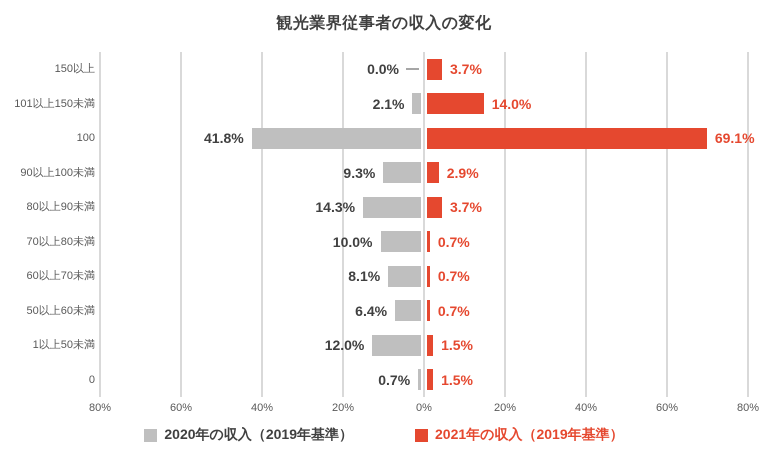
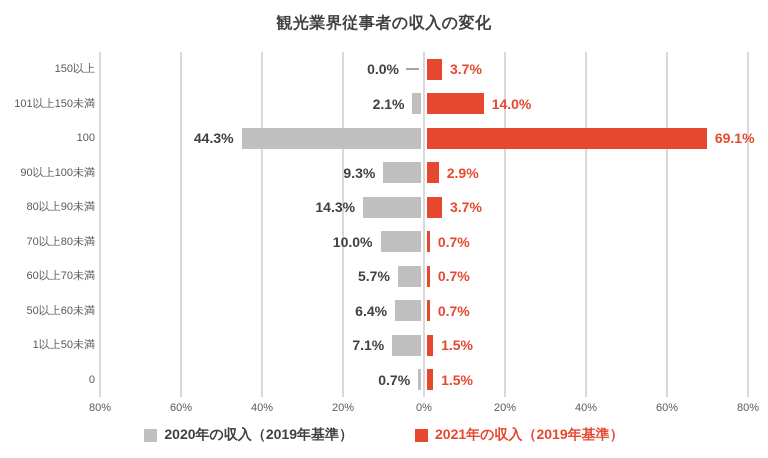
2020年の収入（2019年基準）/100: 41.8% -> 44.3%
2020年の収入（2019年基準）/60以上70未満: 8.1% -> 5.7%
2020年の収入（2019年基準）/1以上50未満: 12.0% -> 7.1%
